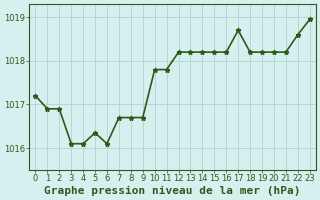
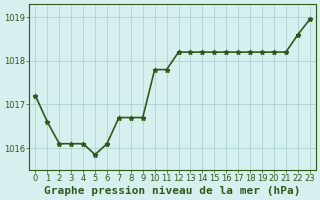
1: 1016.90 -> 1016.60
2: 1016.90 -> 1016.10
5: 1016.35 -> 1015.85
17: 1018.70 -> 1018.20
